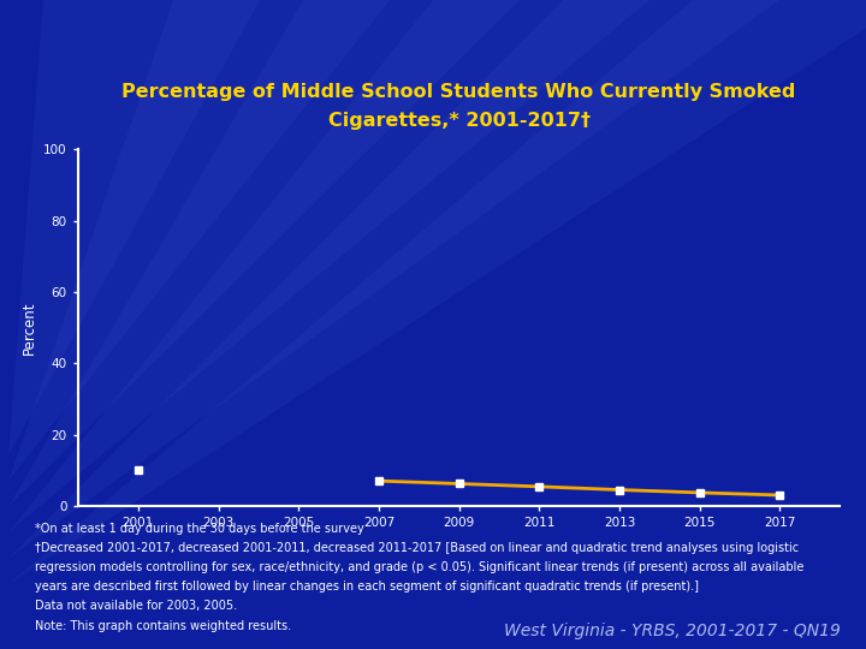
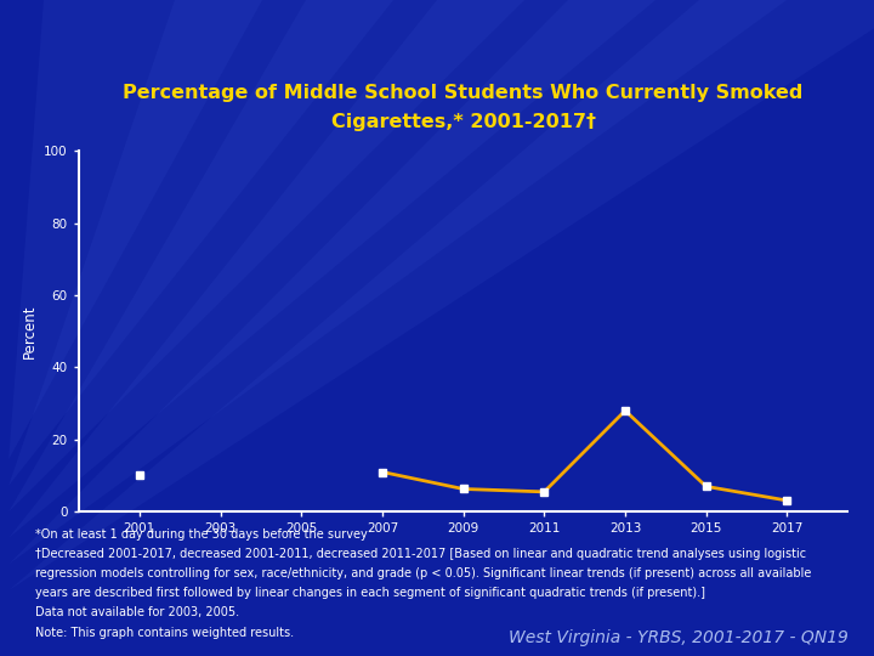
2007: 7.1 -> 11.0
2013: 4.6 -> 28.0
2015: 3.8 -> 7.0
